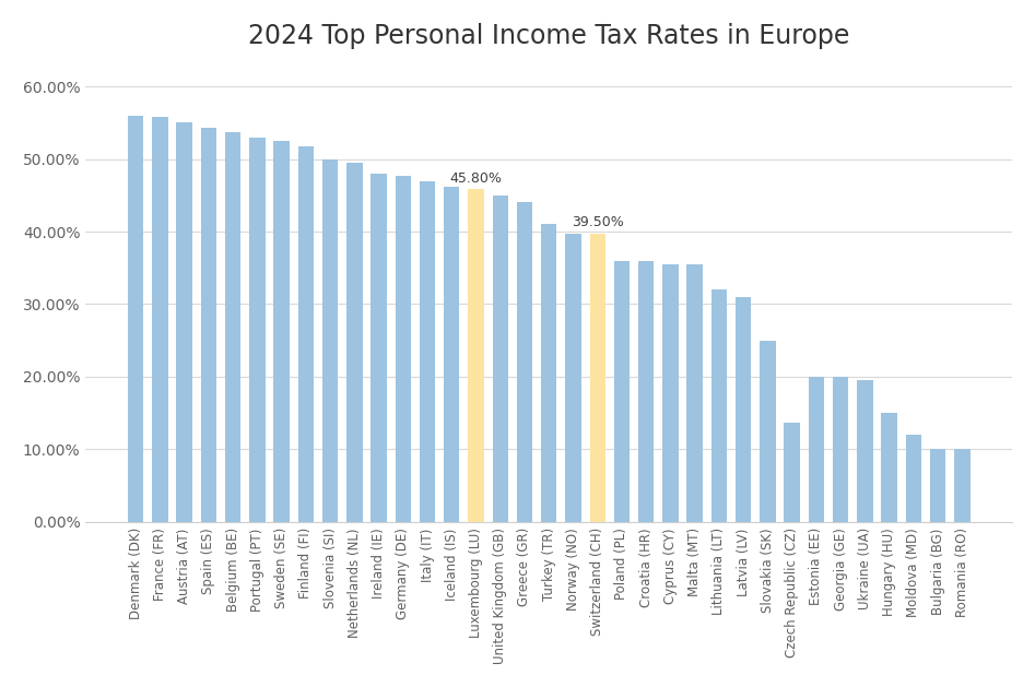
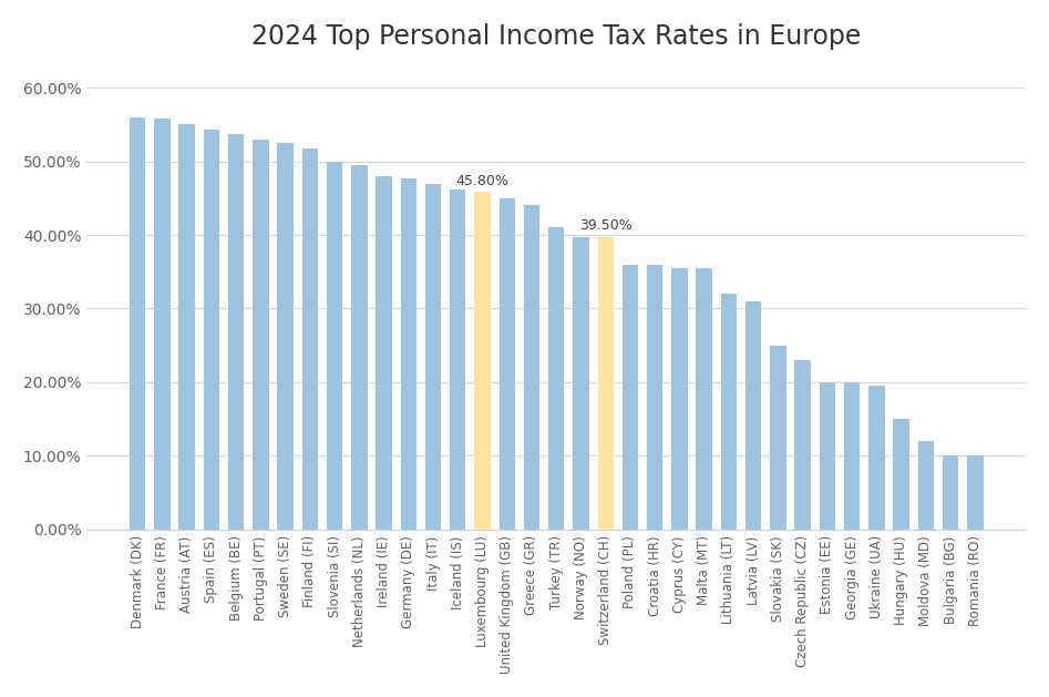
Czech Republic (CZ): 13.6% -> 23.0%
